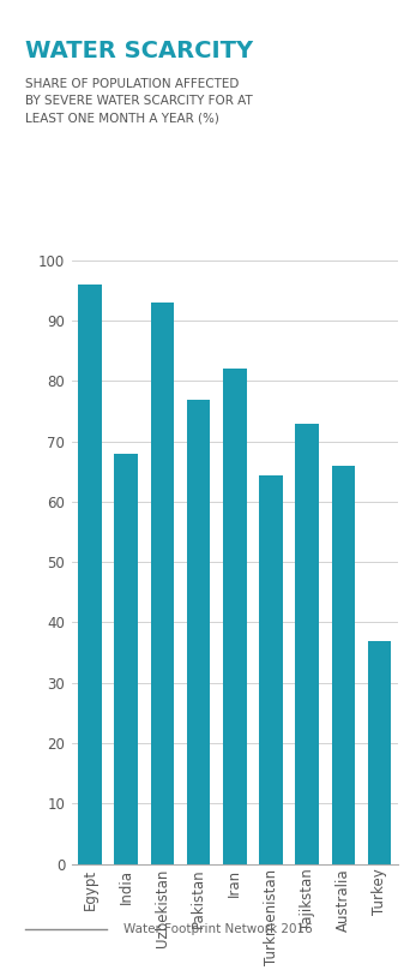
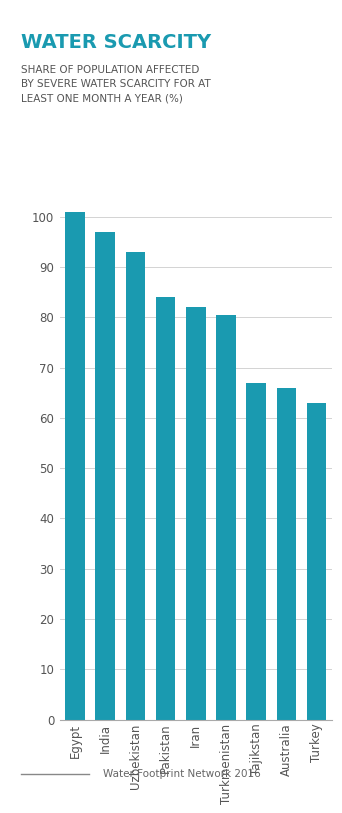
Egypt: 96.0 -> 101.0
India: 68.0 -> 97.0
Pakistan: 77.0 -> 84.0
Turkmenistan: 64.4 -> 80.5
Tajikstan: 73.0 -> 67.0
Turkey: 37.0 -> 63.0
